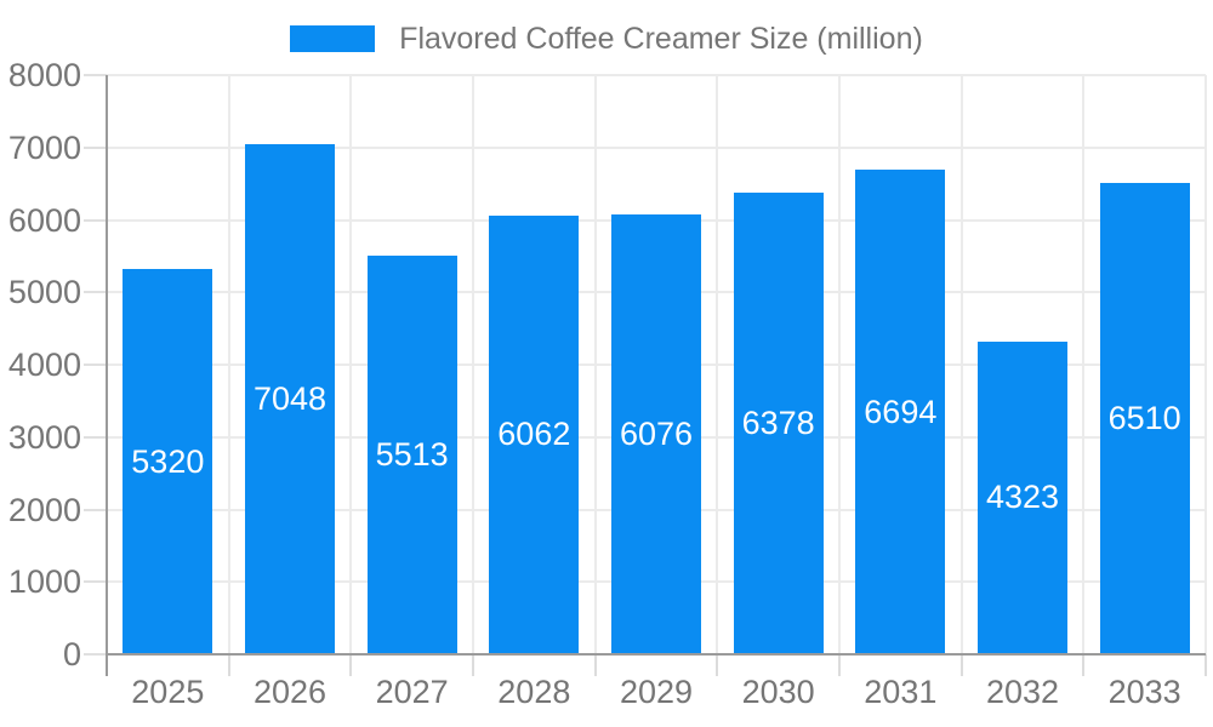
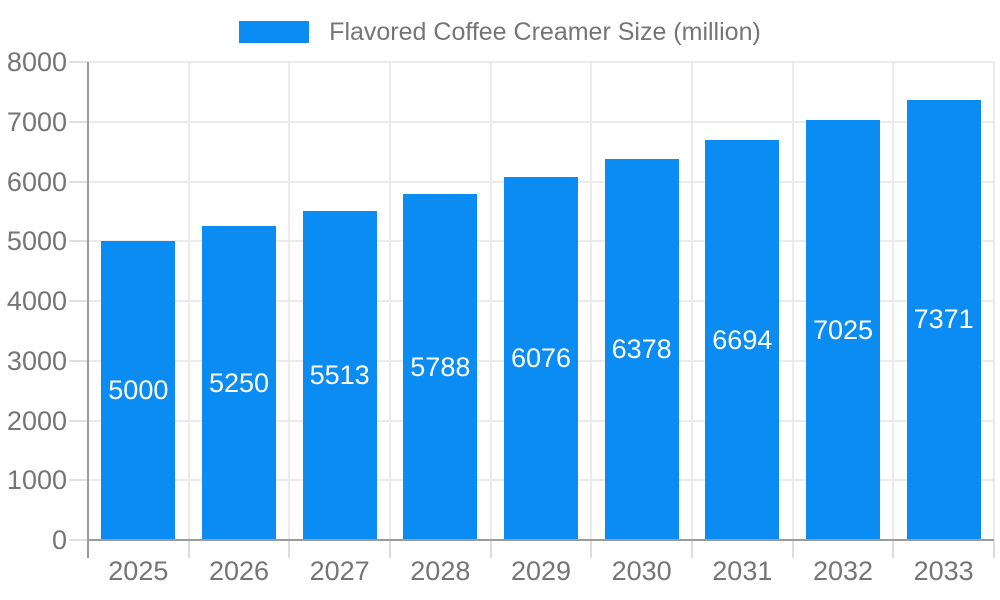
2025: 5320 -> 5000
2026: 7048 -> 5250
2028: 6062 -> 5788
2032: 4323 -> 7025
2033: 6510 -> 7371
